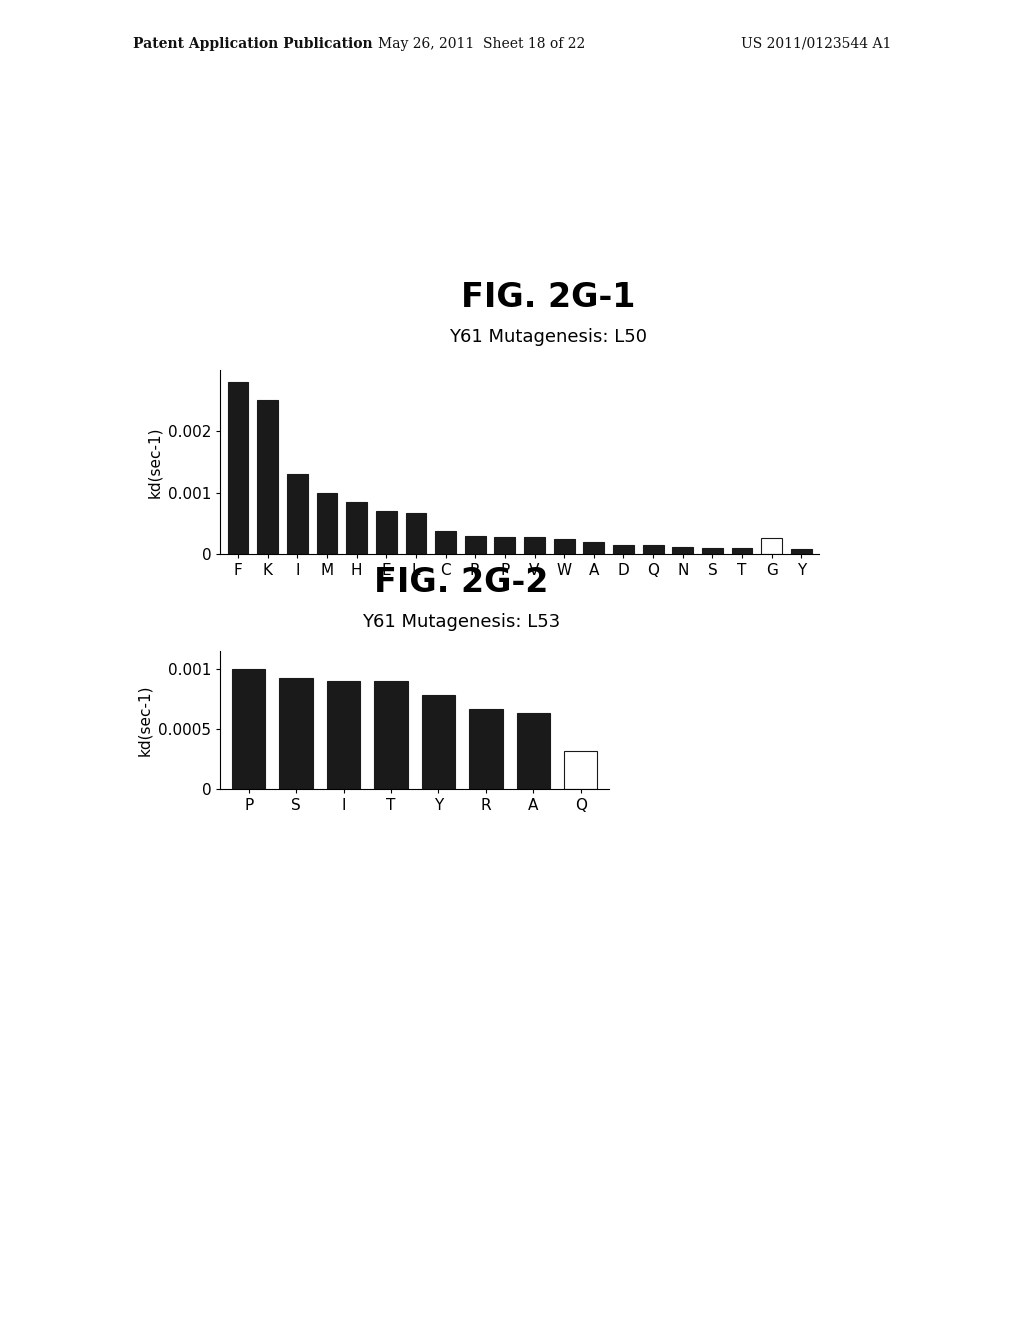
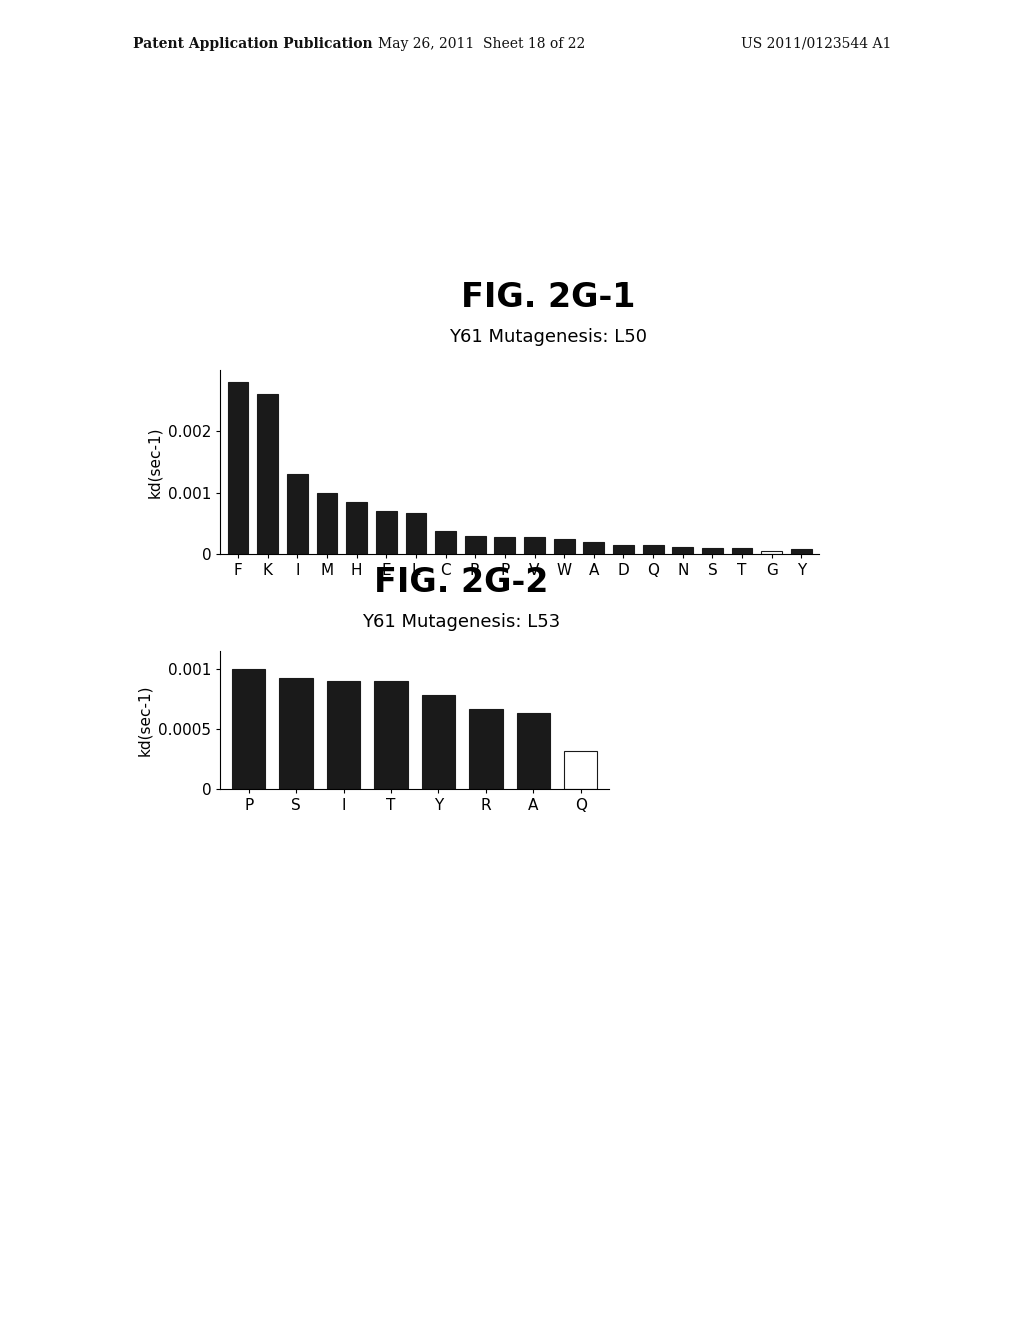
K: 0.00250 -> 0.00260
G: 0.00026 -> 0.00005
